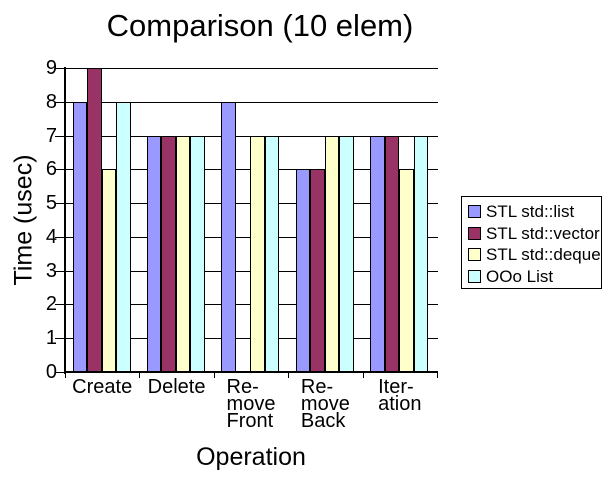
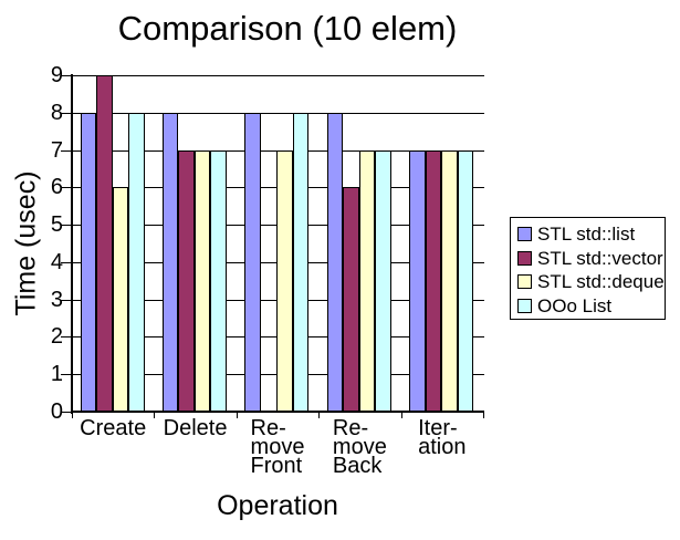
STL std::list/Delete: 7 -> 8
OOo List/Re- move Front: 7 -> 8
STL std::list/Re- move Back: 6 -> 8
STL std::deque/Iter- ation: 6 -> 7
